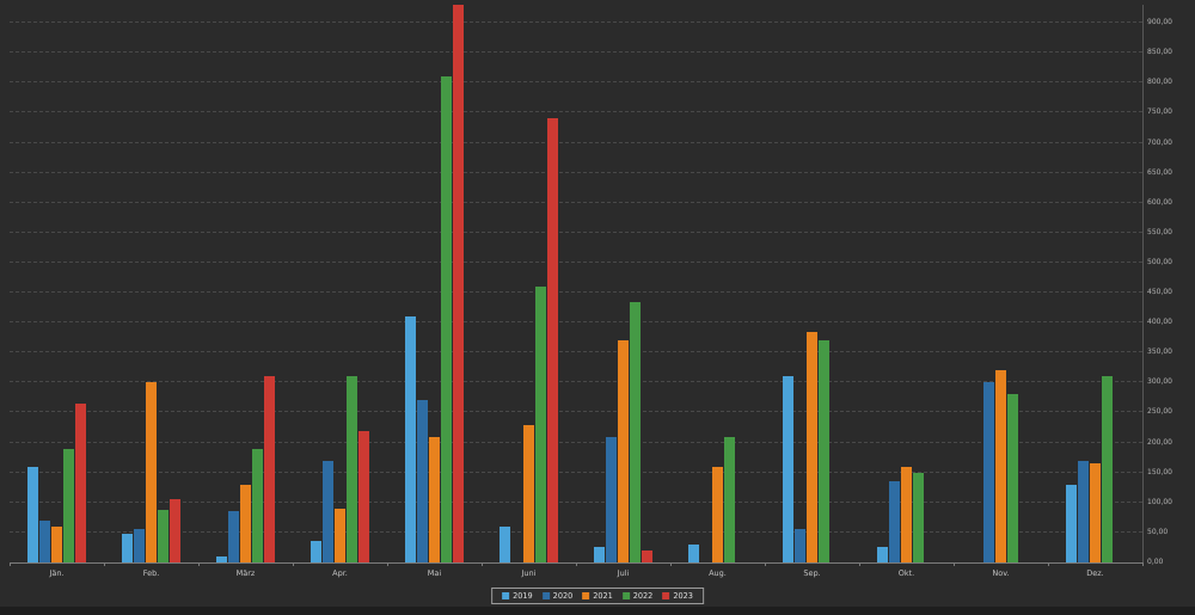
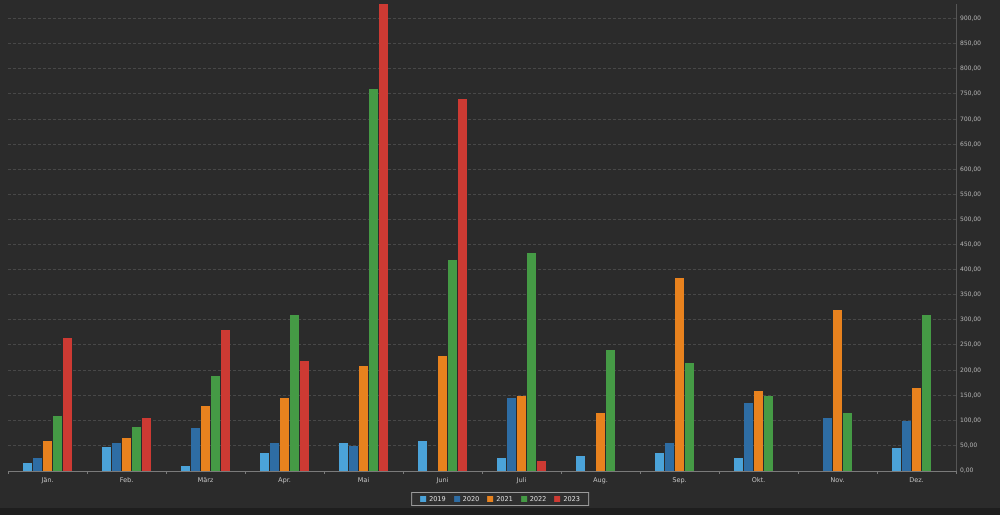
2019/Jän.: 160 -> 20
2020/Jän.: 70 -> 20
2022/Jän.: 190 -> 110
2021/Feb.: 300 -> 60
2023/März: 310 -> 280
2020/Apr.: 170 -> 60
2021/Apr.: 90 -> 140
2019/Mai: 410 -> 60
2020/Mai: 270 -> 50
2022/Mai: 810 -> 760
2022/Juni: 460 -> 420
2020/Juli: 210 -> 140
2021/Juli: 370 -> 150
2021/Aug.: 160 -> 120
2022/Aug.: 210 -> 240
2019/Sep.: 310 -> 40
2022/Sep.: 370 -> 220
2020/Nov.: 300 -> 100
2022/Nov.: 280 -> 120
2019/Dez.: 130 -> 40
2020/Dez.: 170 -> 100
